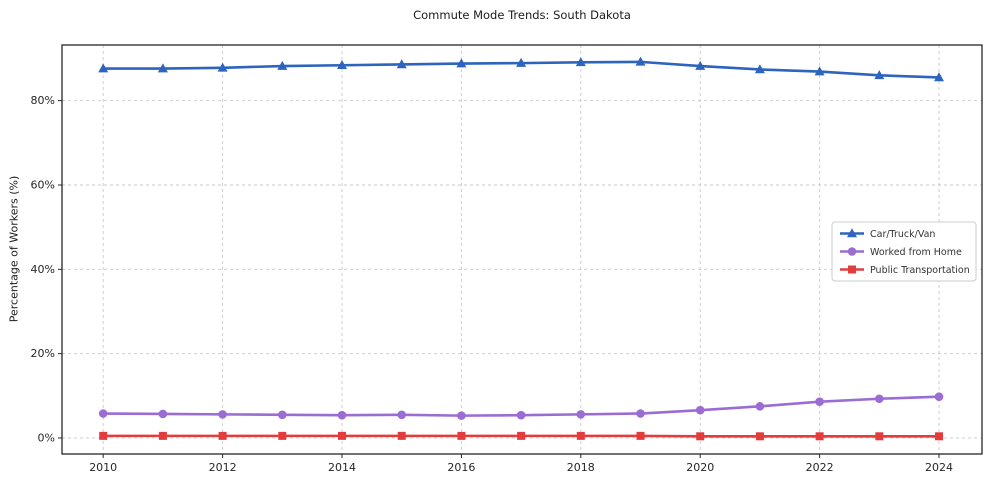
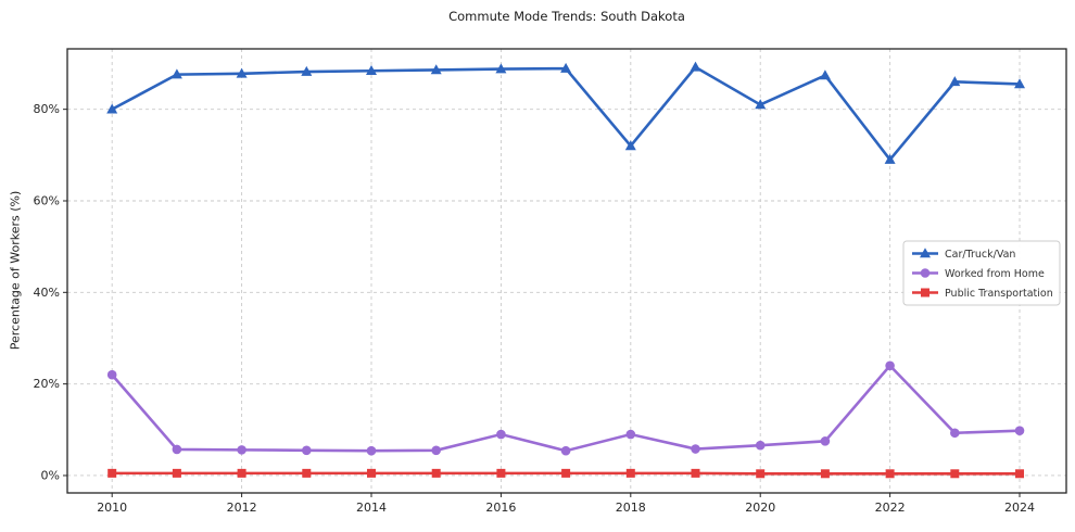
Car/Truck/Van/2010: 88% -> 80%
Worked from Home/2010: 6% -> 22%
Worked from Home/2016: 5% -> 9%
Car/Truck/Van/2018: 89% -> 72%
Worked from Home/2018: 6% -> 9%
Car/Truck/Van/2020: 88% -> 81%
Car/Truck/Van/2022: 87% -> 69%
Worked from Home/2022: 9% -> 24%
